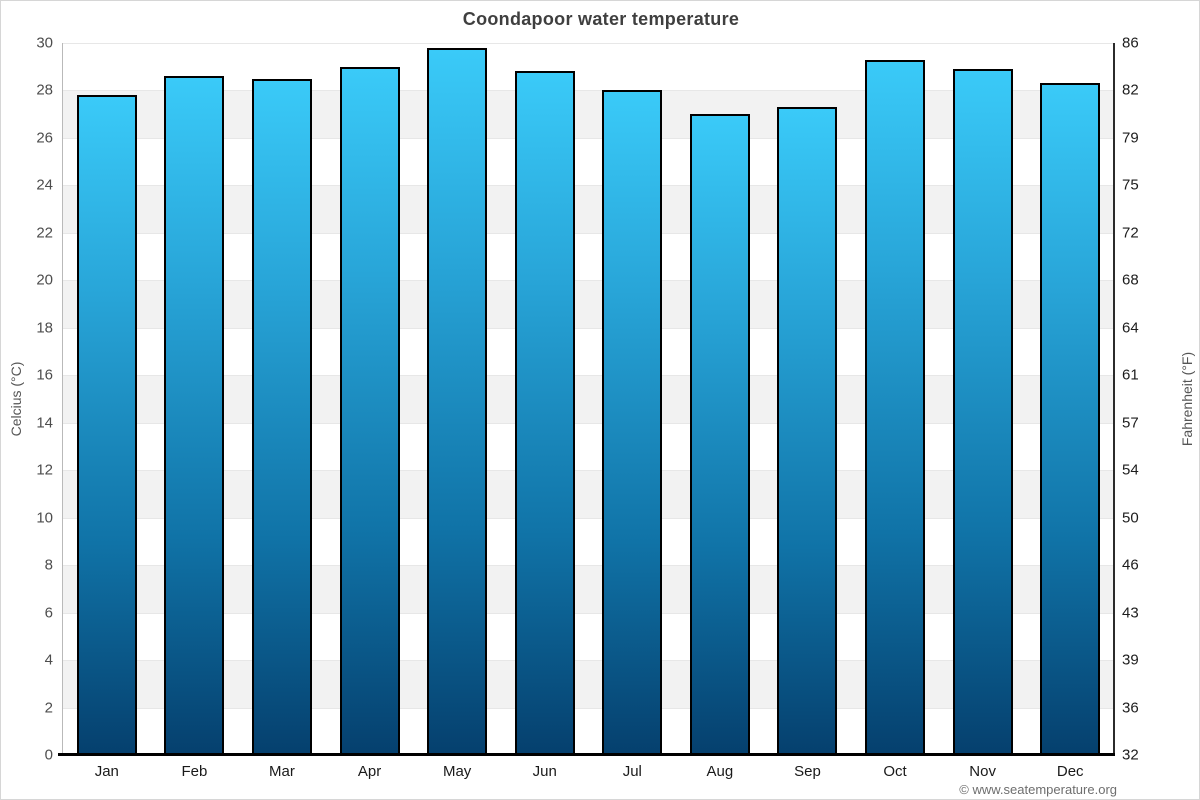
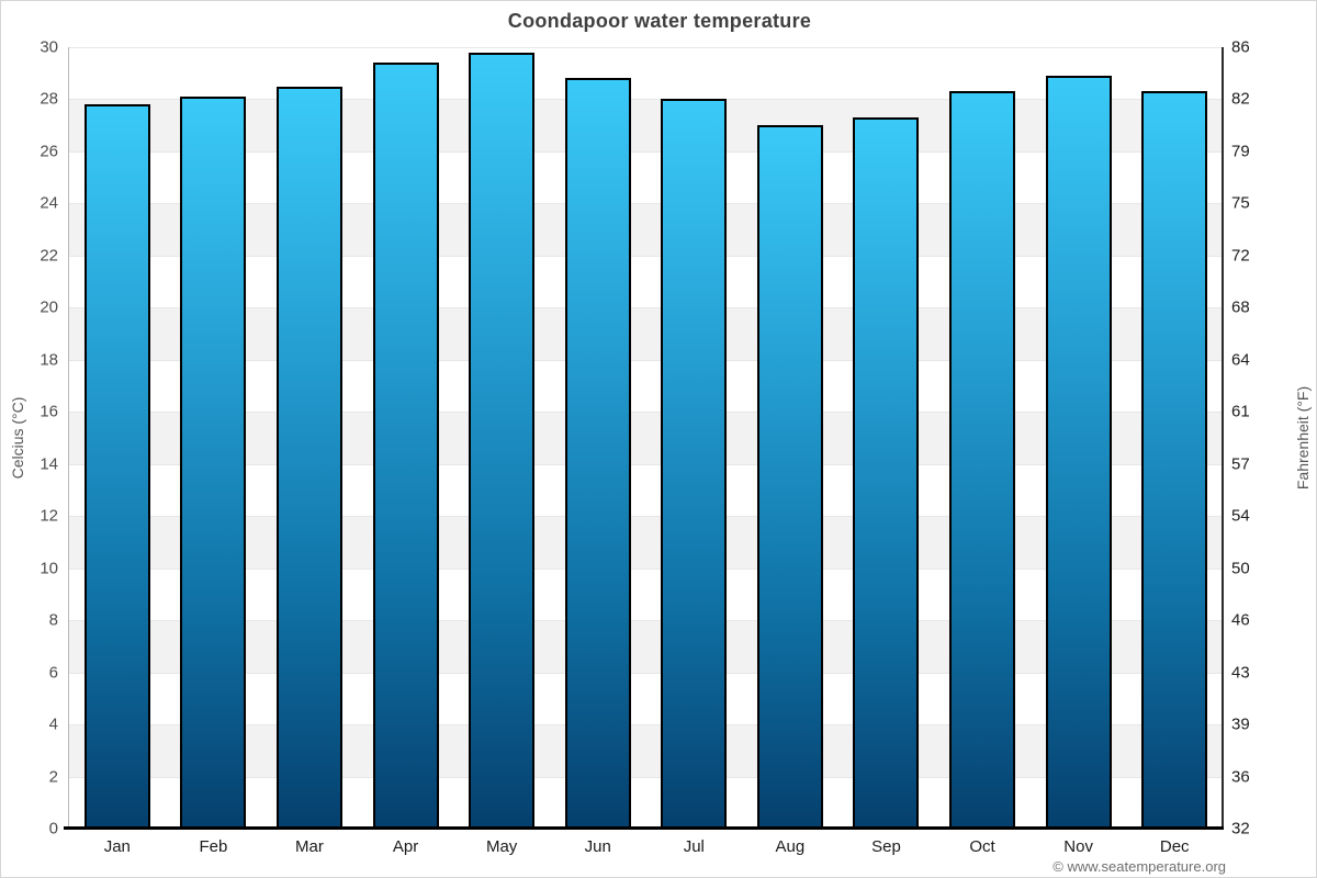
Feb: 28.6 -> 28.1
Apr: 29.0 -> 29.4
Oct: 29.3 -> 28.3
